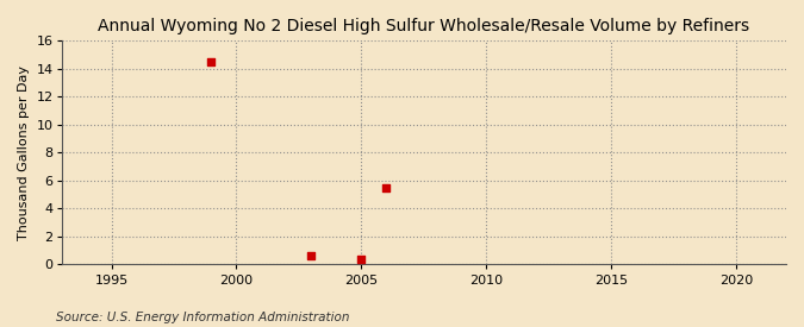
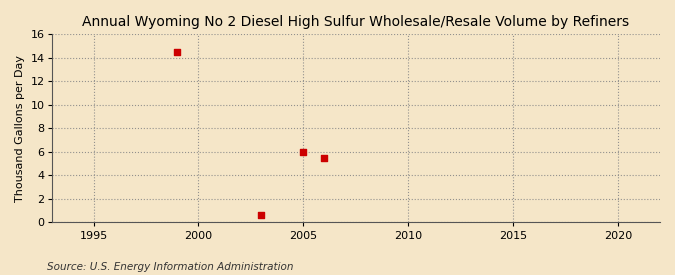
2005: 0.4 -> 6.0
